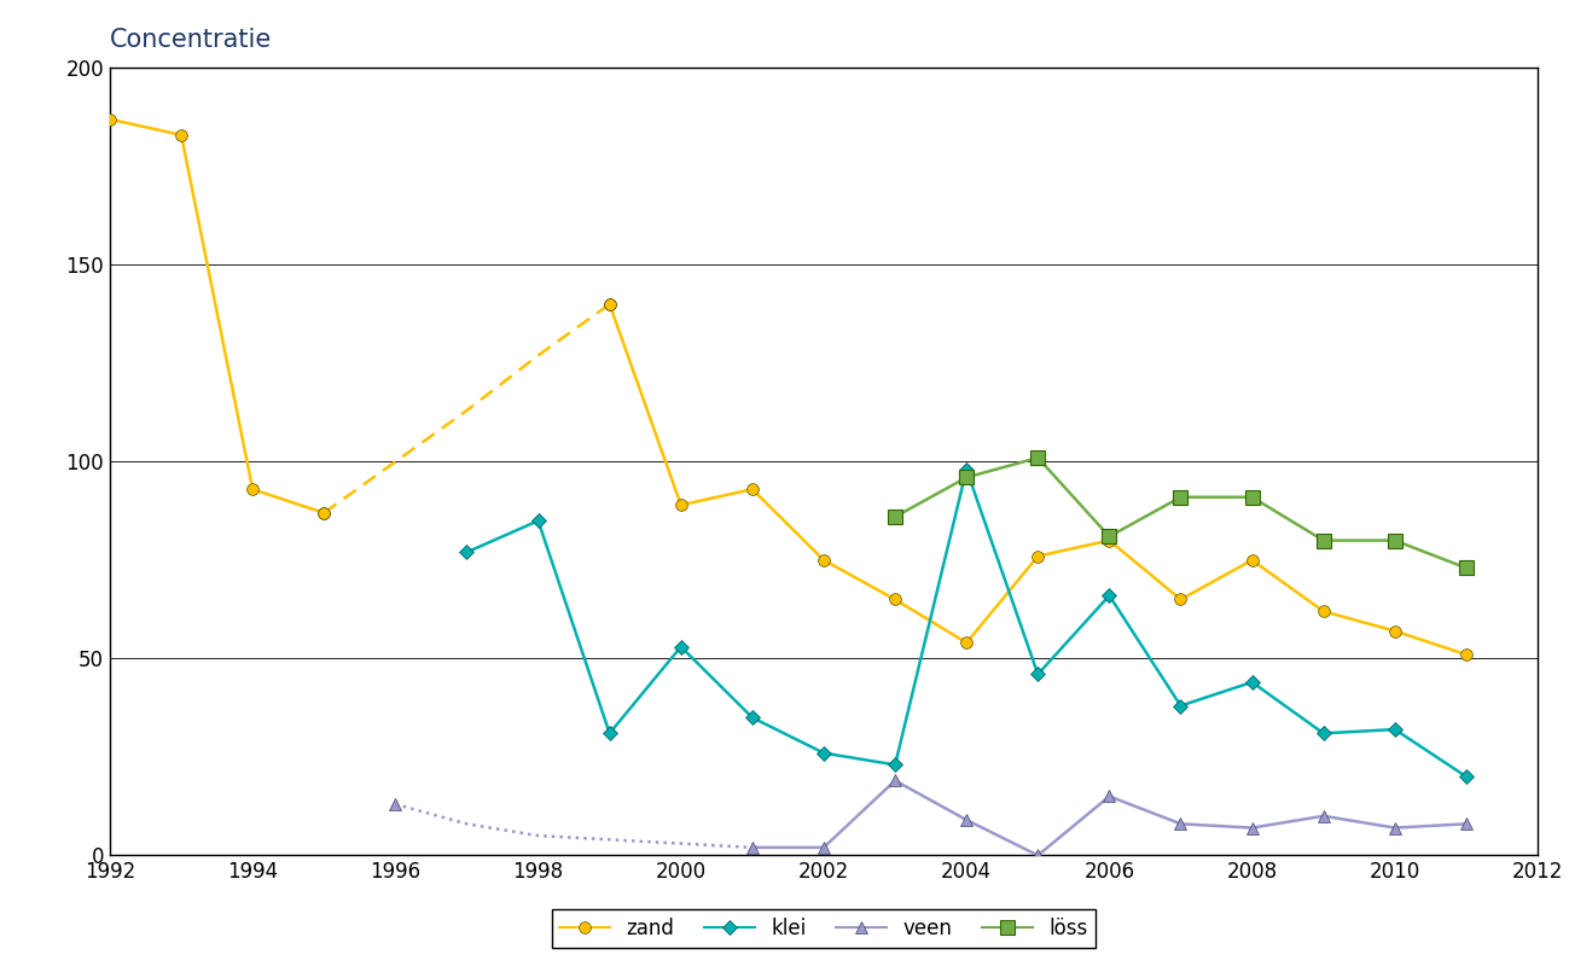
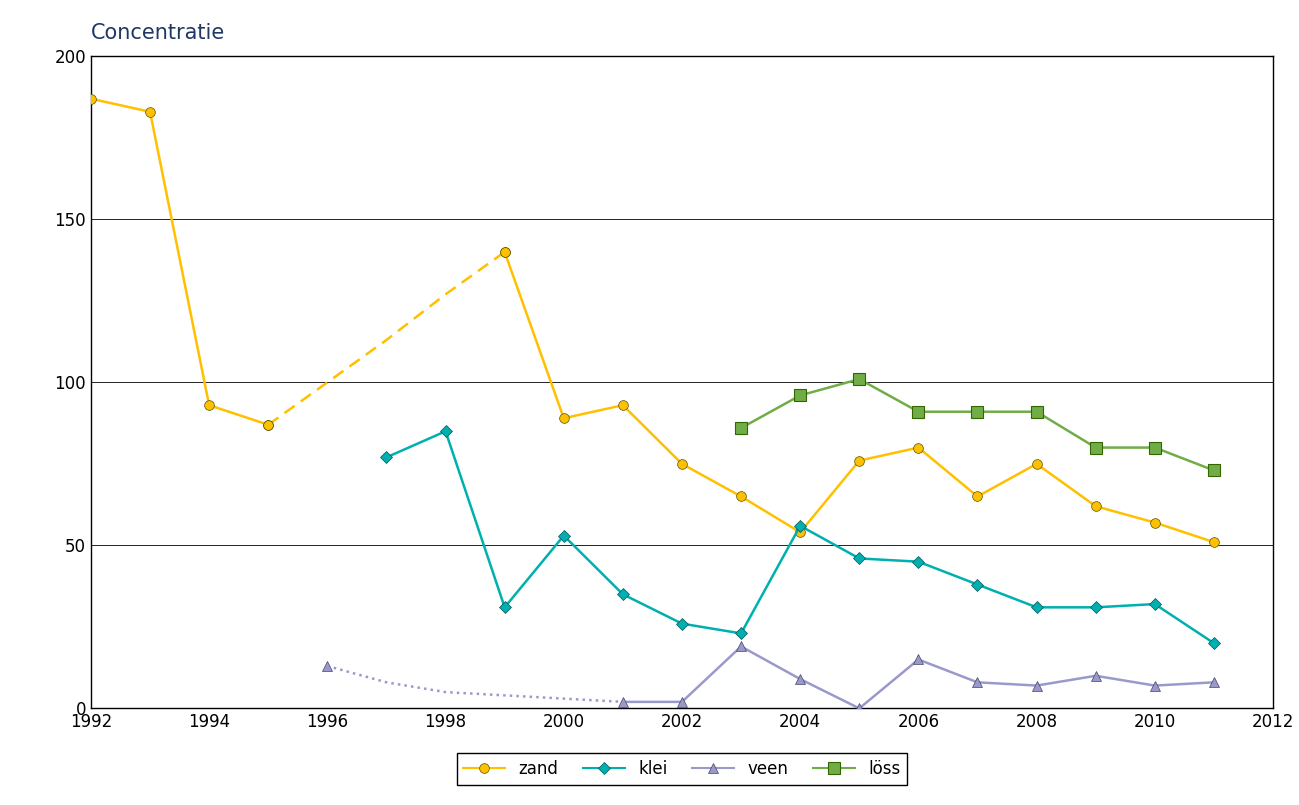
klei/2004: 98 -> 56
klei/2006: 66 -> 45
löss/2006: 81 -> 91
klei/2008: 44 -> 31
